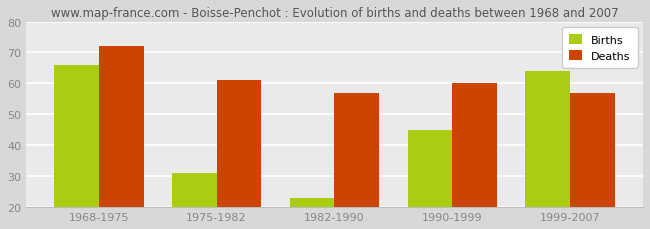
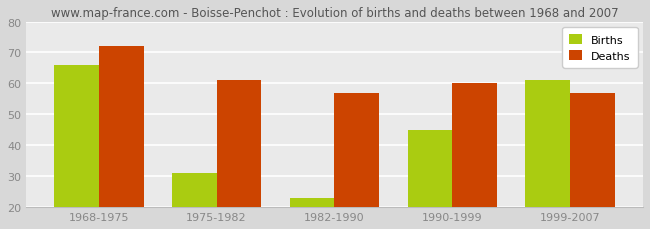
Births/1999-2007: 64 -> 61
